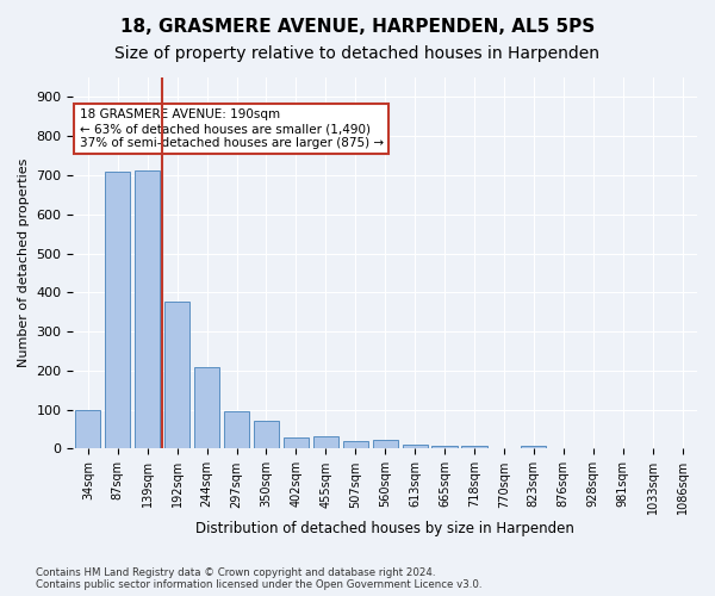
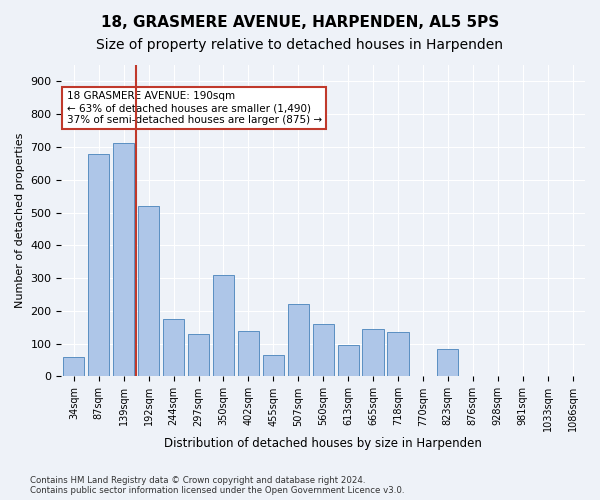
34sqm: 100 -> 60
87sqm: 710 -> 680
192sqm: 378 -> 520
244sqm: 208 -> 175
297sqm: 97 -> 130
350sqm: 72 -> 310
402sqm: 28 -> 140
455sqm: 32 -> 65
507sqm: 20 -> 220
560sqm: 23 -> 160
613sqm: 10 -> 95
665sqm: 8 -> 145
718sqm: 8 -> 135
823sqm: 9 -> 85
